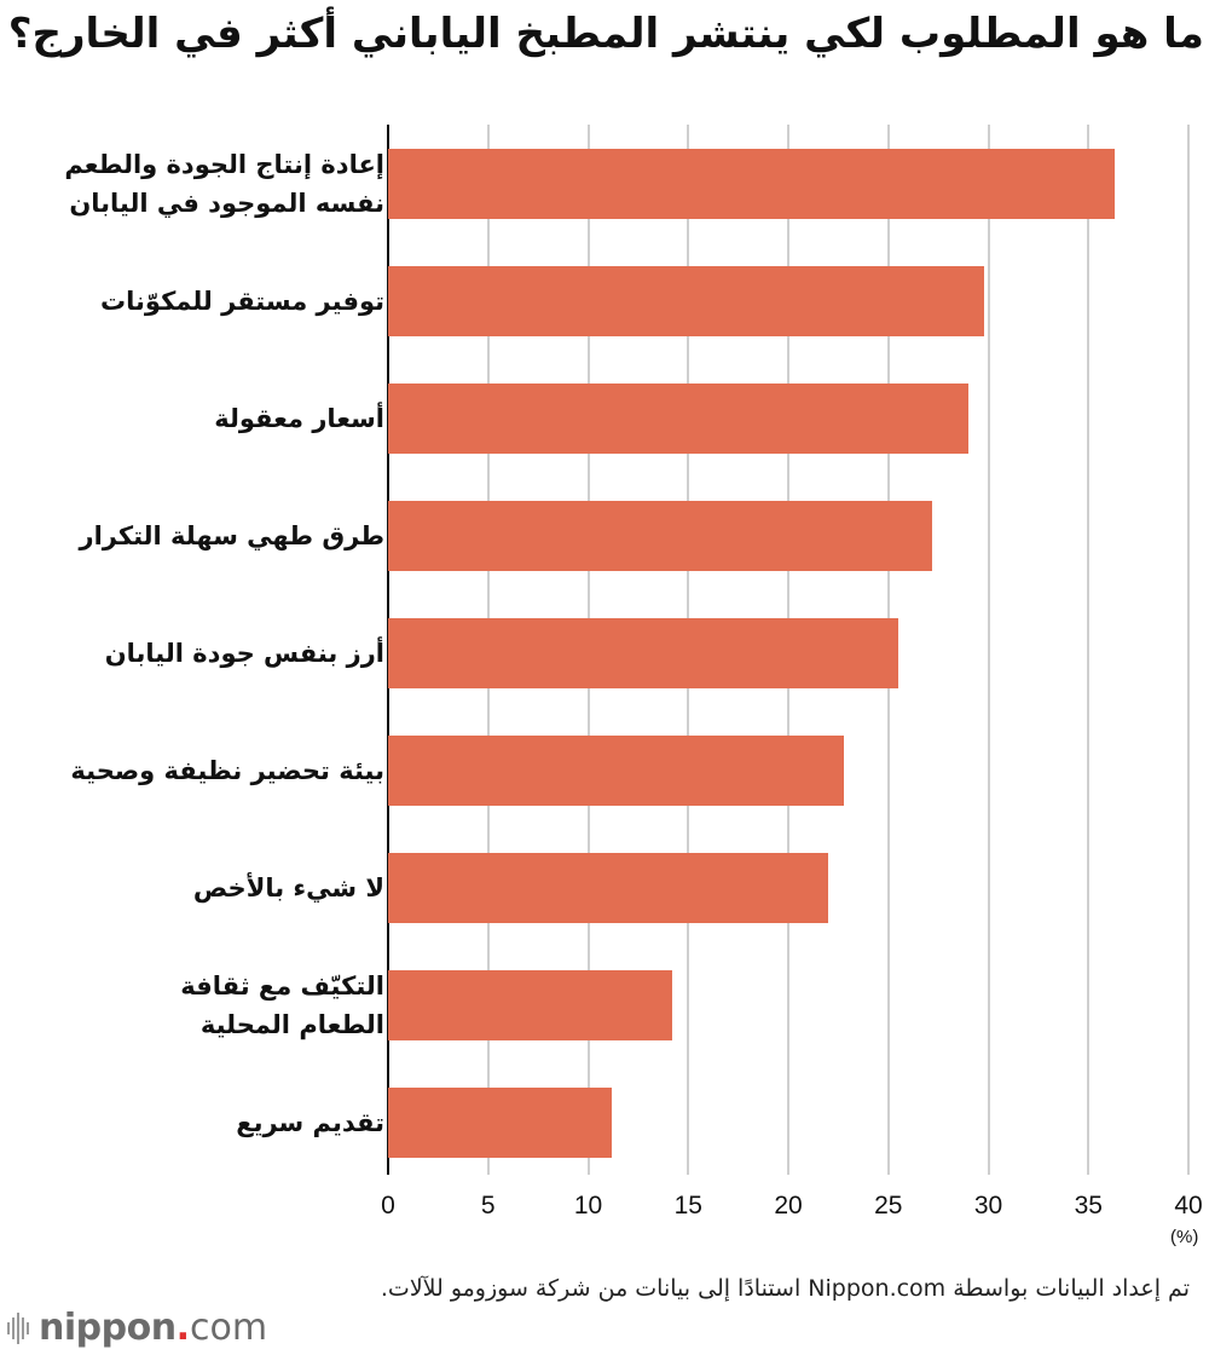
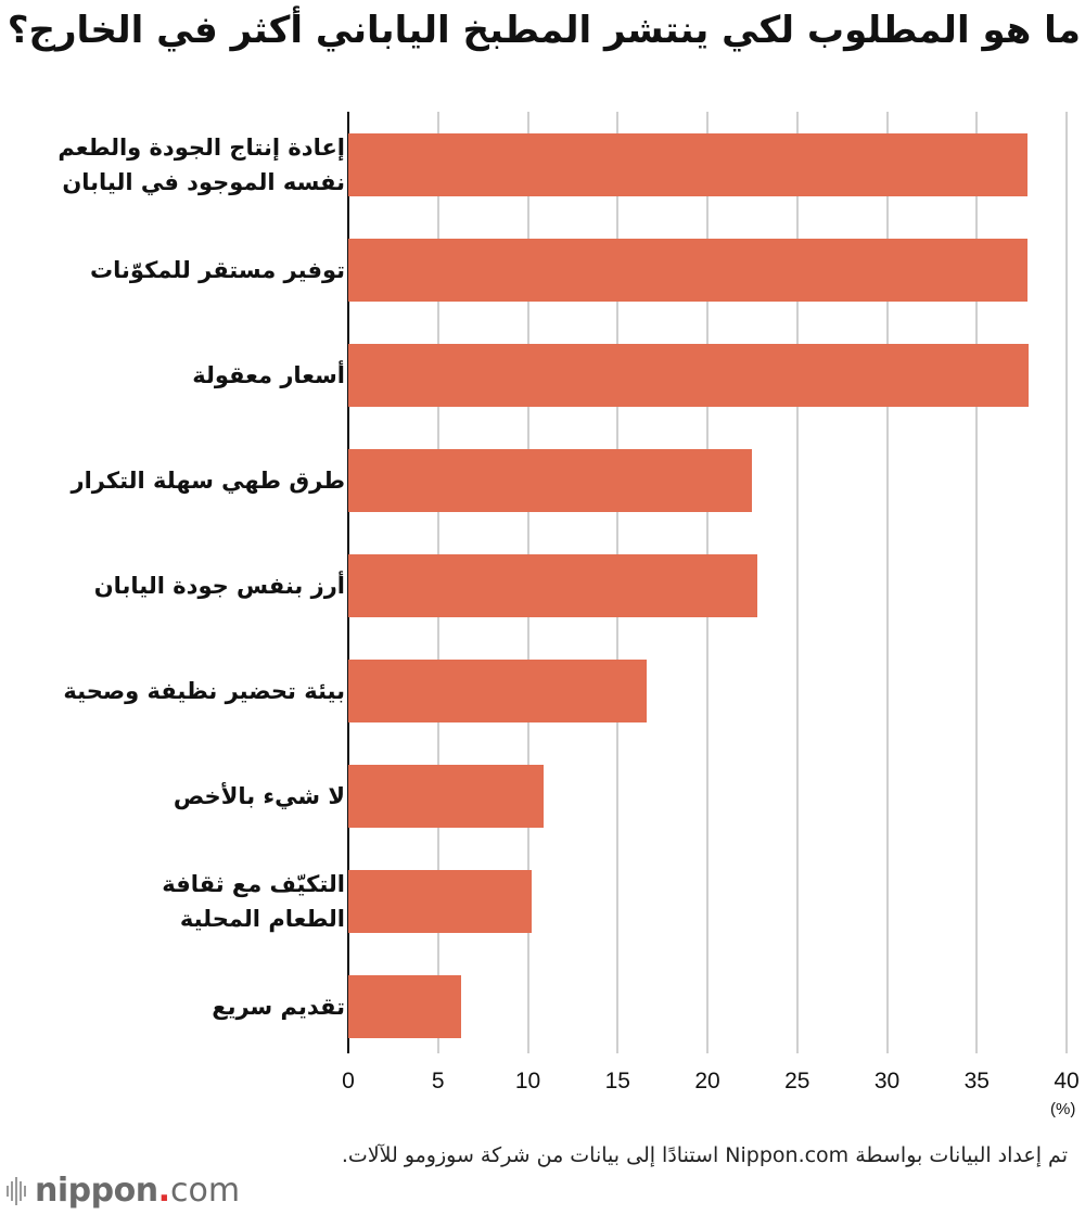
إعادة إنتاج الجودة والطعم نفسه الموجود في اليابان: 36.3 -> 37.8
توفير مستقر للمكوّنات: 29.8 -> 37.8
أسعار معقولة: 29.0 -> 37.9
طرق طهي سهلة التكرار: 27.2 -> 22.5
أرز بنفس جودة اليابان: 25.5 -> 22.8
بيئة تحضير نظيفة وصحية: 22.8 -> 16.6
لا شيء بالأخص: 22.0 -> 10.9
التكيّف مع ثقافة الطعام المحلية: 14.2 -> 10.2
تقديم سريع: 11.2 -> 6.3
